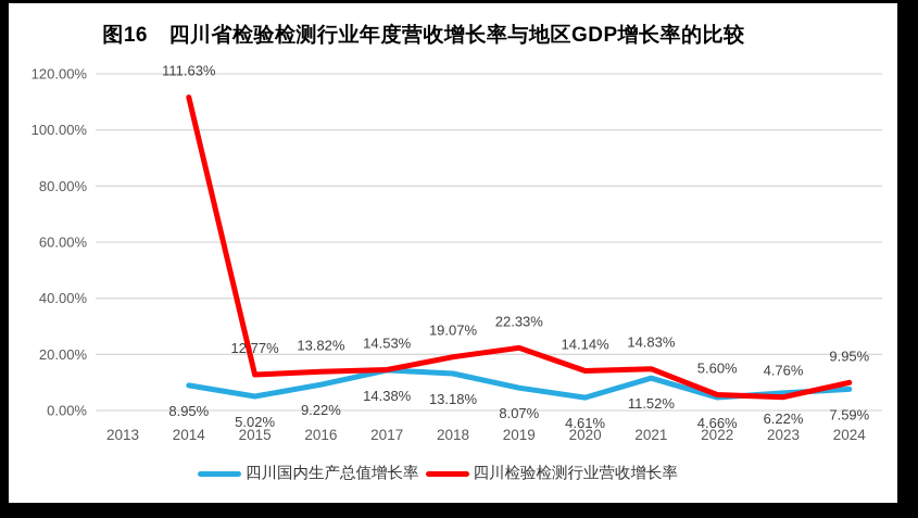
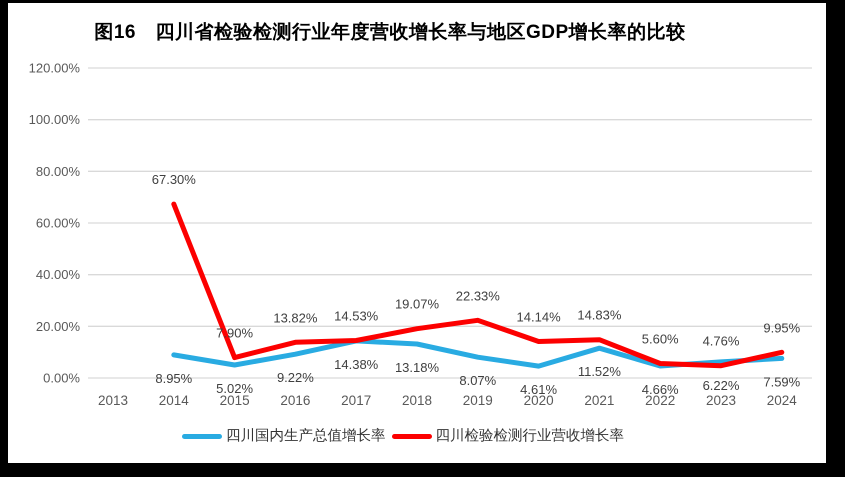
四川检验检测行业营收增长率/2014: 111.63% -> 67.30%
四川检验检测行业营收增长率/2015: 12.77% -> 7.90%
